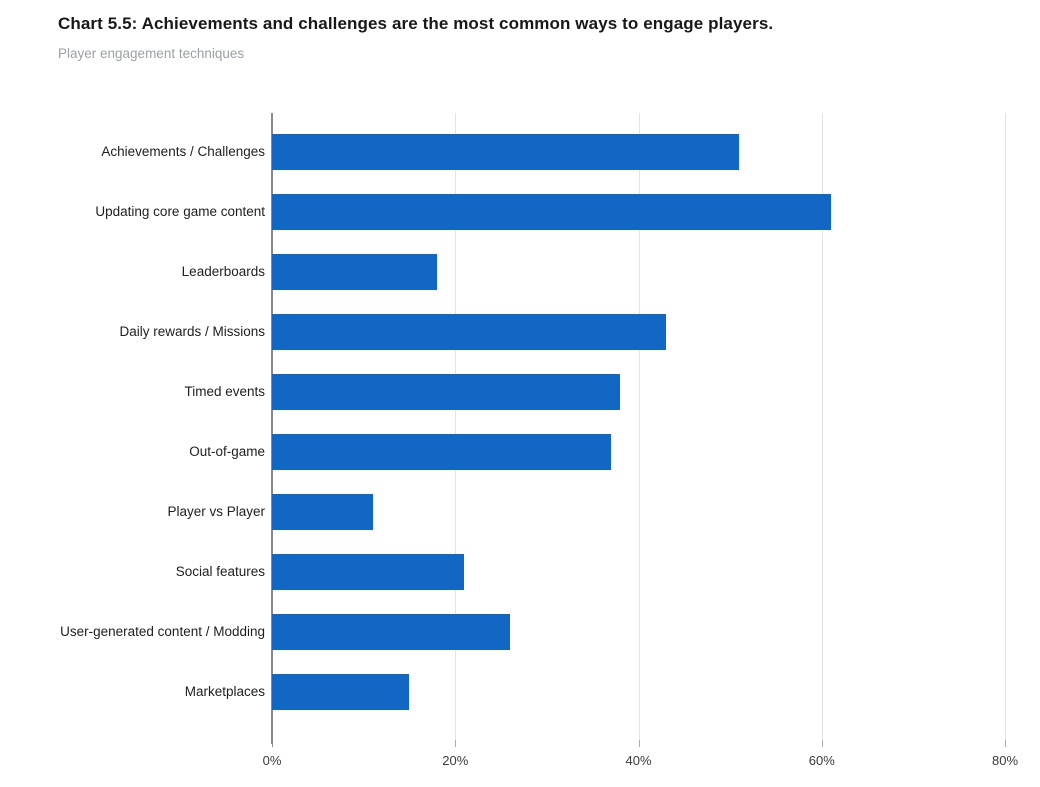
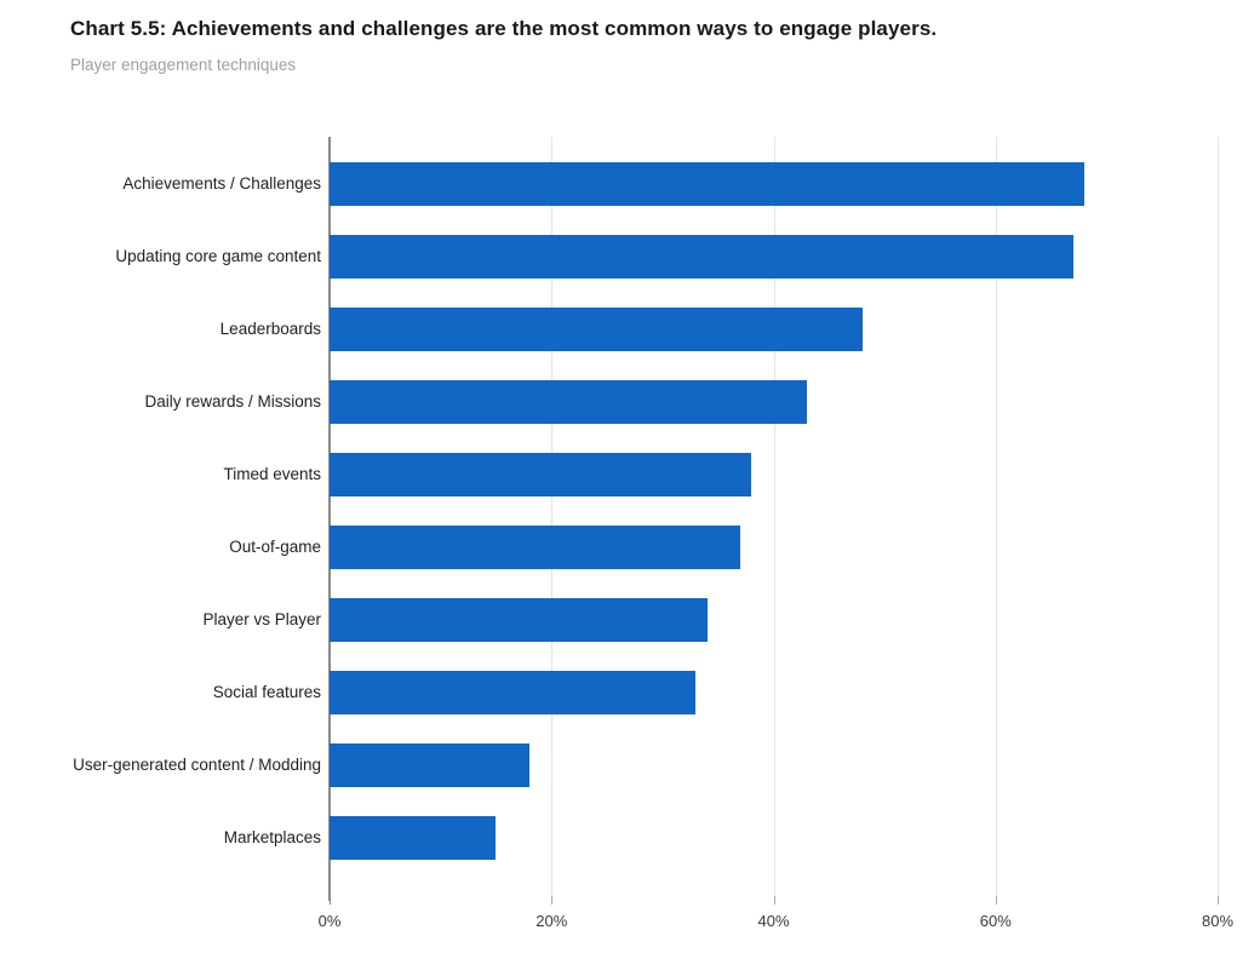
Achievements / Challenges: 51% -> 68%
Updating core game content: 61% -> 67%
Leaderboards: 18% -> 48%
Player vs Player: 11% -> 34%
Social features: 21% -> 33%
User-generated content / Modding: 26% -> 18%
